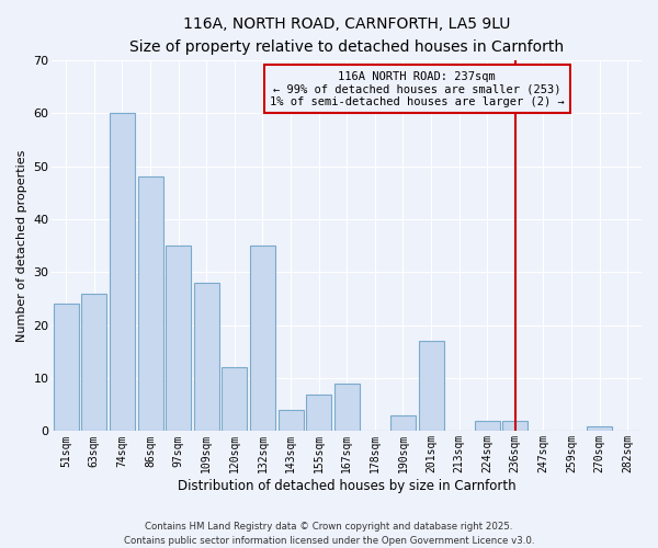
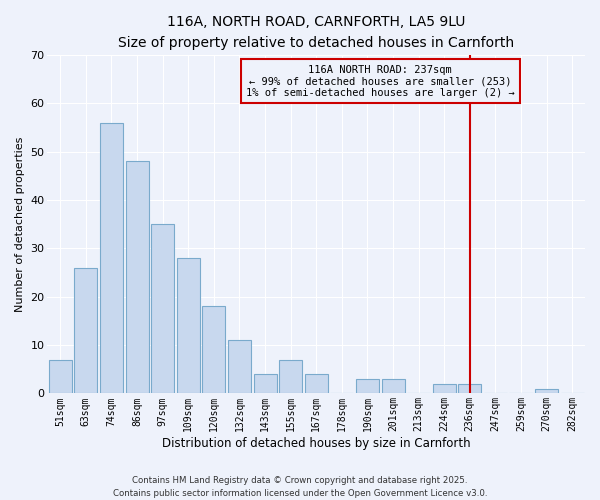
51sqm: 24 -> 7
74sqm: 60 -> 56
120sqm: 12 -> 18
132sqm: 35 -> 11
167sqm: 9 -> 4
201sqm: 17 -> 3
